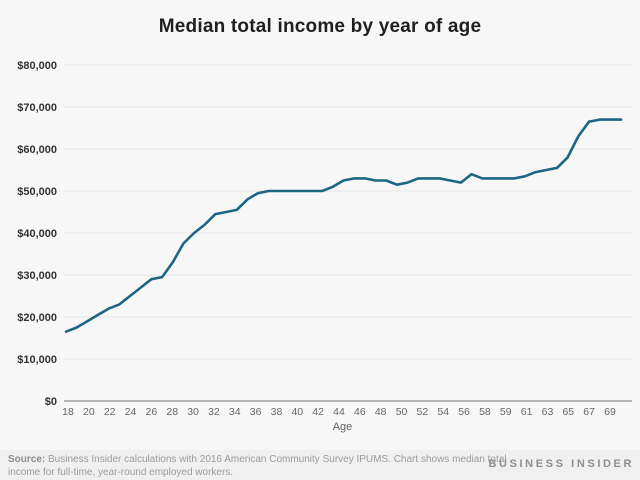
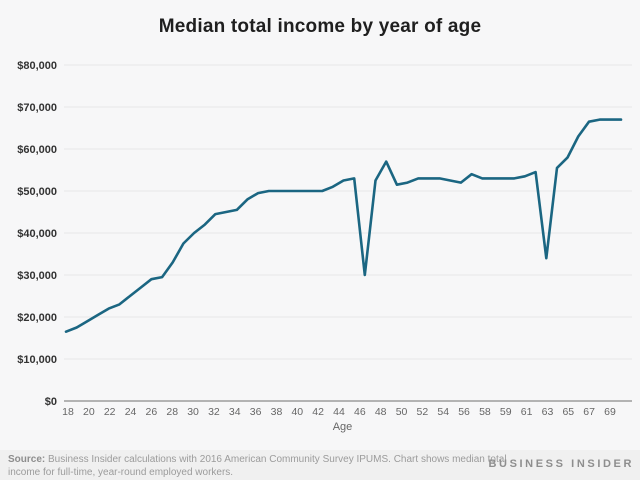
46: $53000 -> $30000
48: $52000 -> $57000
63: $55000 -> $34000
